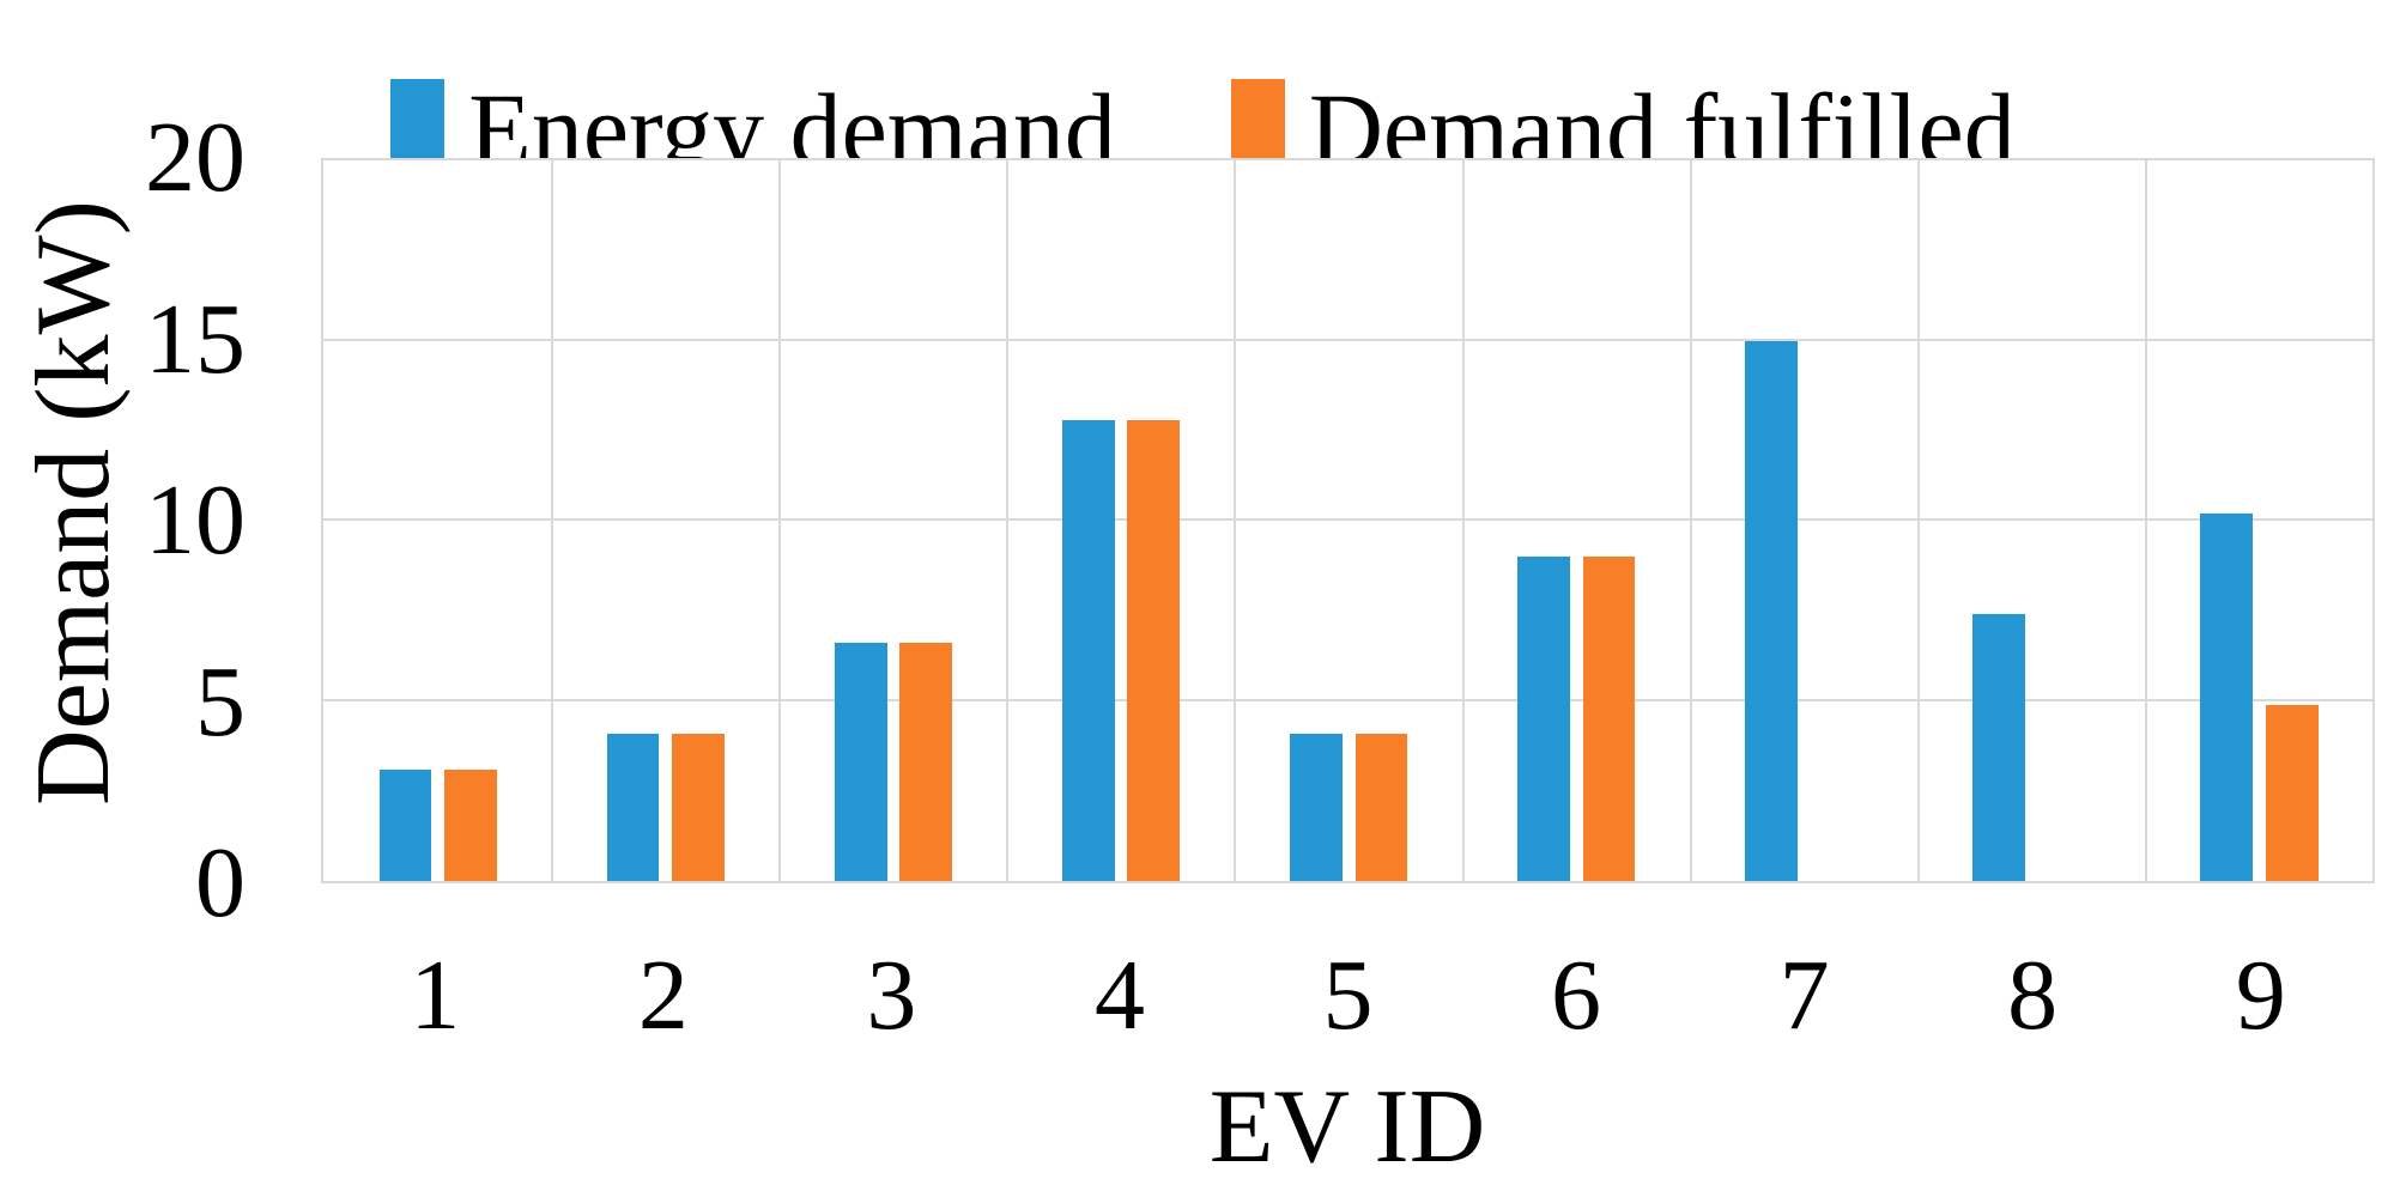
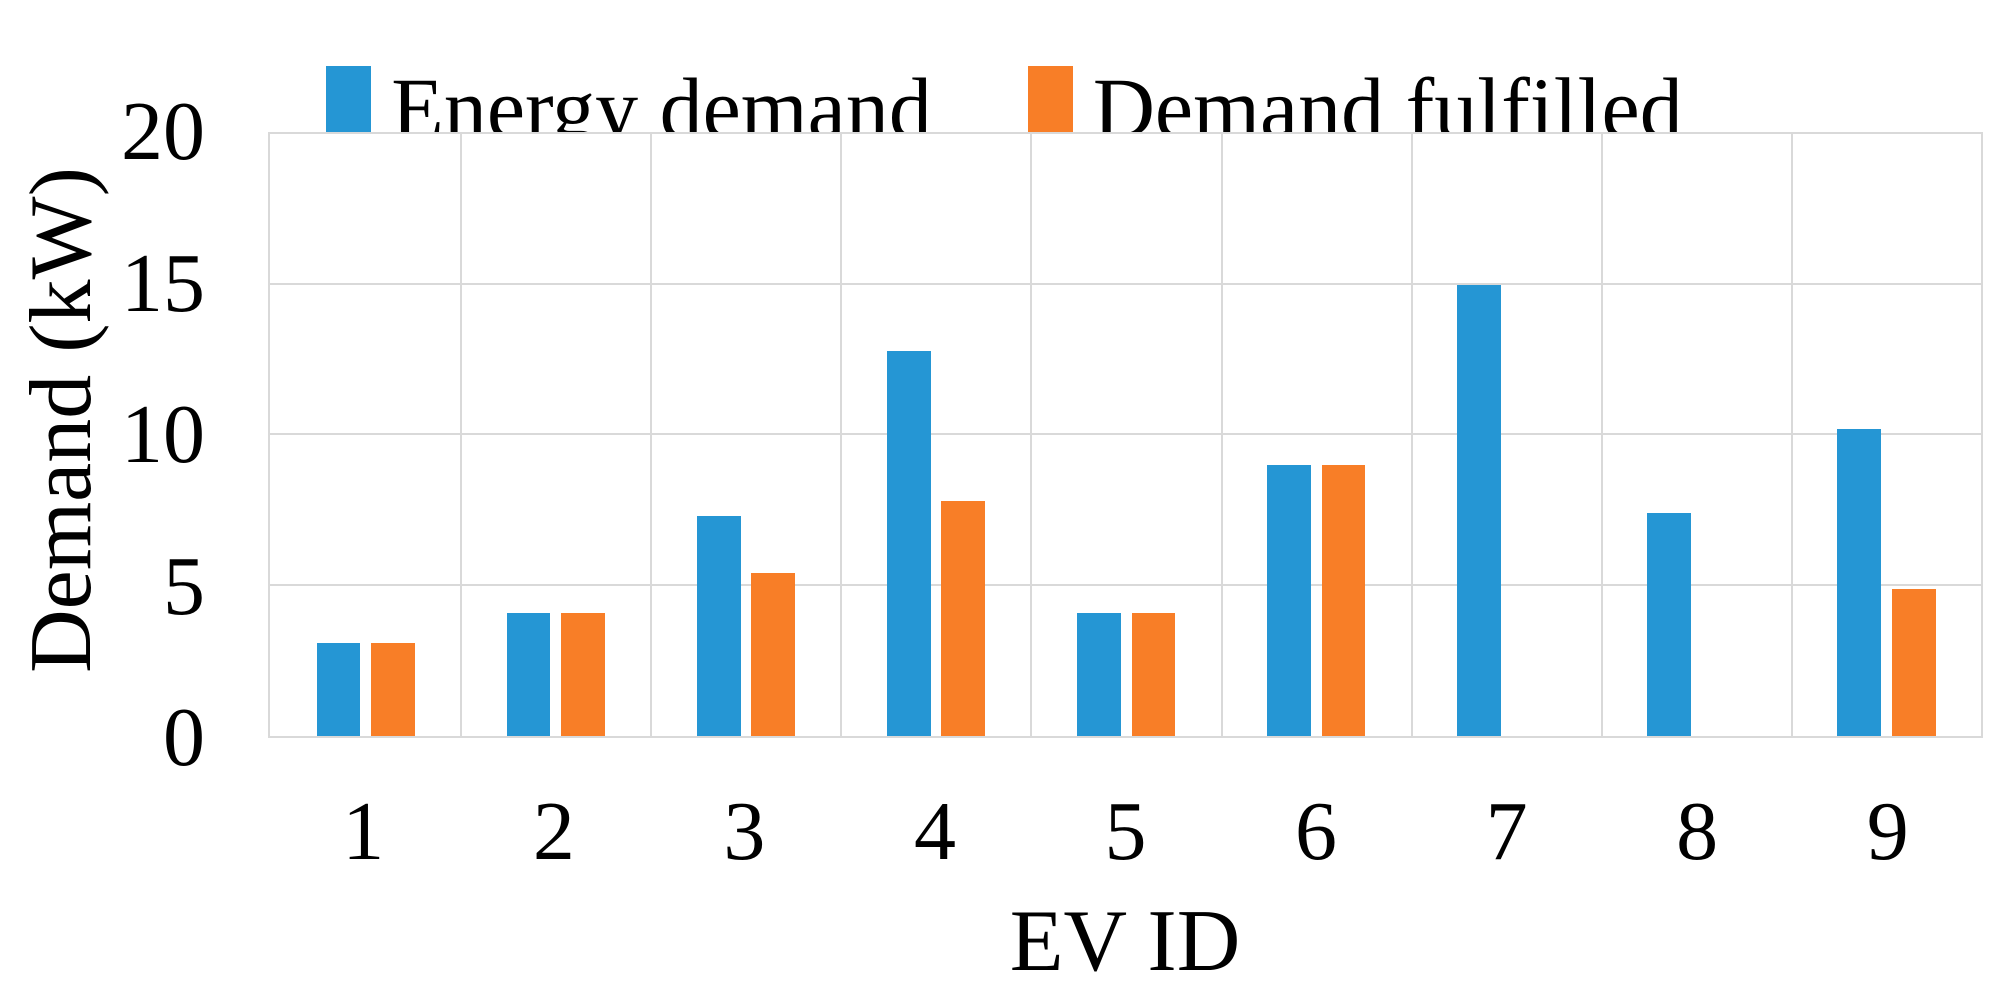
Energy demand/3: 6.6 -> 7.3
Demand fulfilled/3: 6.6 -> 5.4
Demand fulfilled/4: 12.8 -> 7.8
